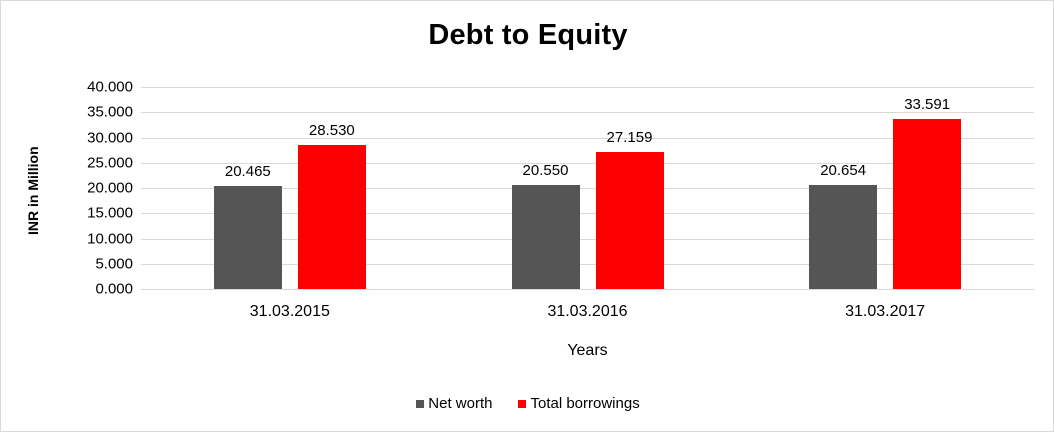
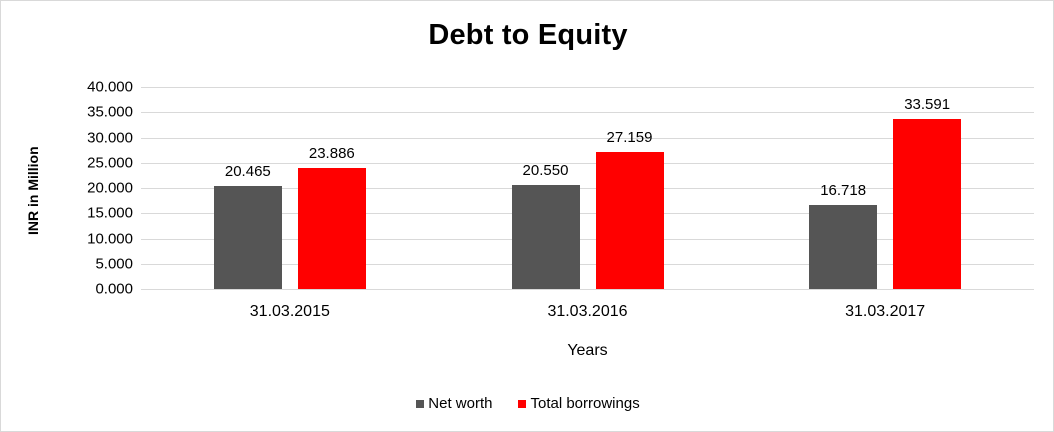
Total borrowings/31.03.2015: 28.530 -> 23.886
Net worth/31.03.2017: 20.654 -> 16.718
